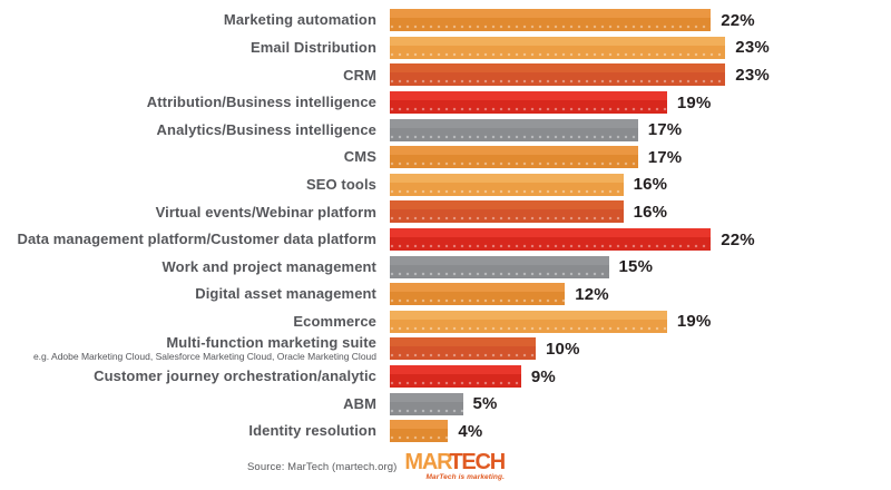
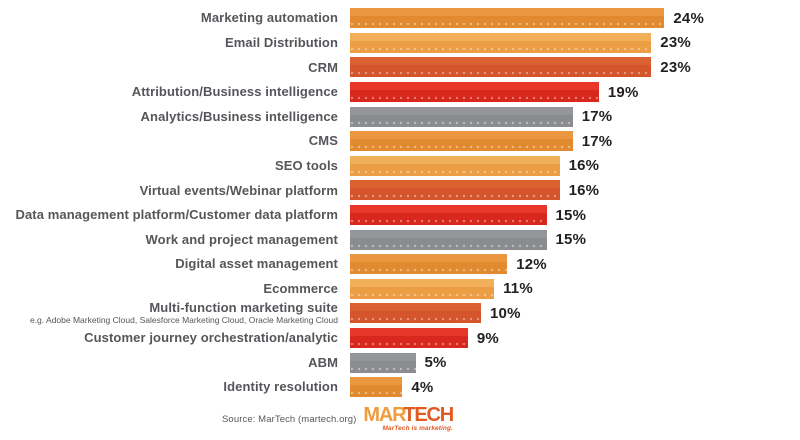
Marketing automation: 22% -> 24%
Data management platform/Customer data platform: 22% -> 15%
Ecommerce: 19% -> 11%
